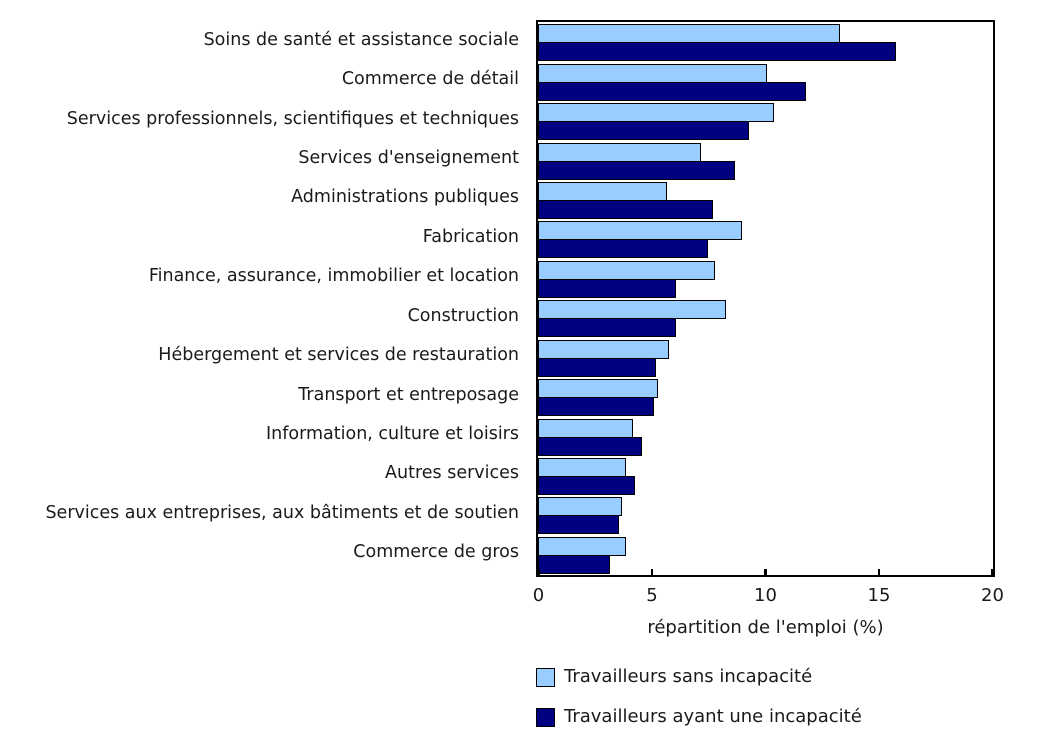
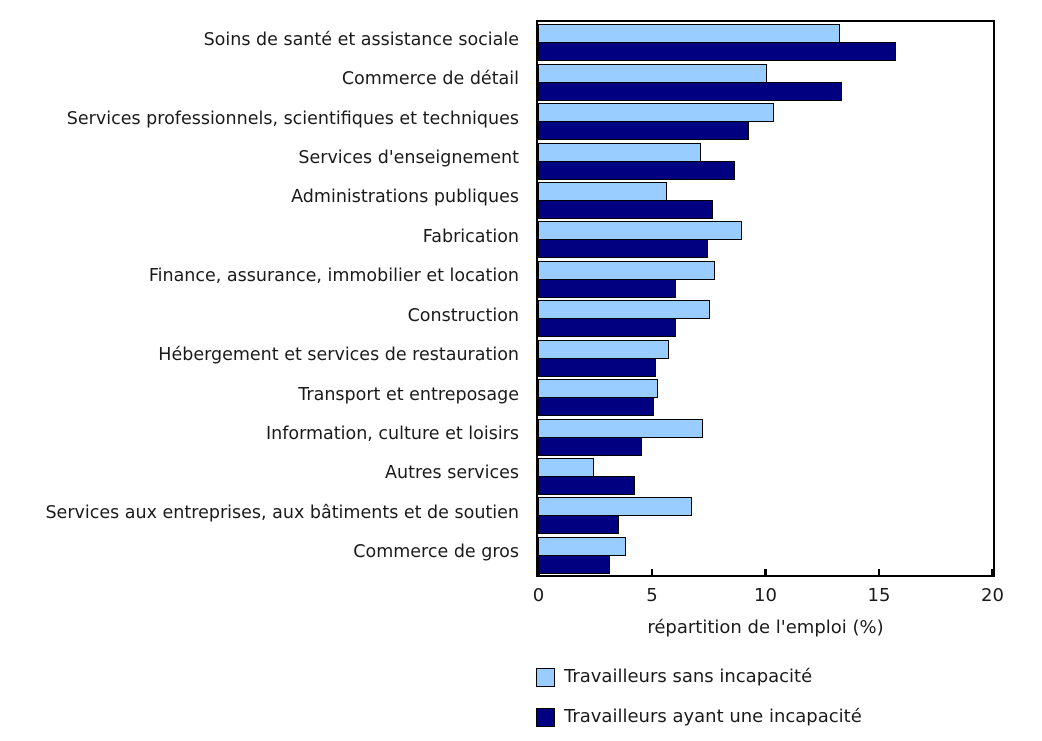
Travailleurs ayant une incapacité/Commerce de détail: 11.7 -> 13.3
Travailleurs sans incapacité/Construction: 8.2 -> 7.5
Travailleurs sans incapacité/Information, culture et loisirs: 4.1 -> 7.2
Travailleurs sans incapacité/Autres services: 3.8 -> 2.4
Travailleurs sans incapacité/Services aux entreprises, aux bâtiments et de soutien: 3.6 -> 6.7
